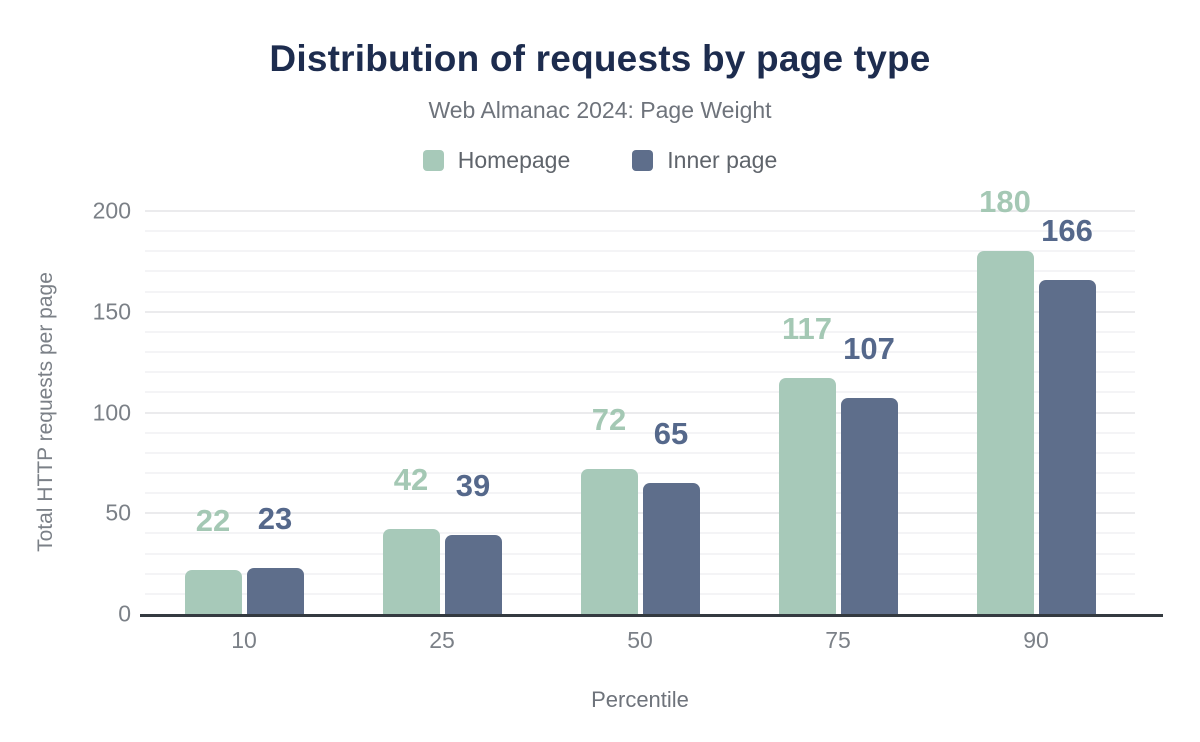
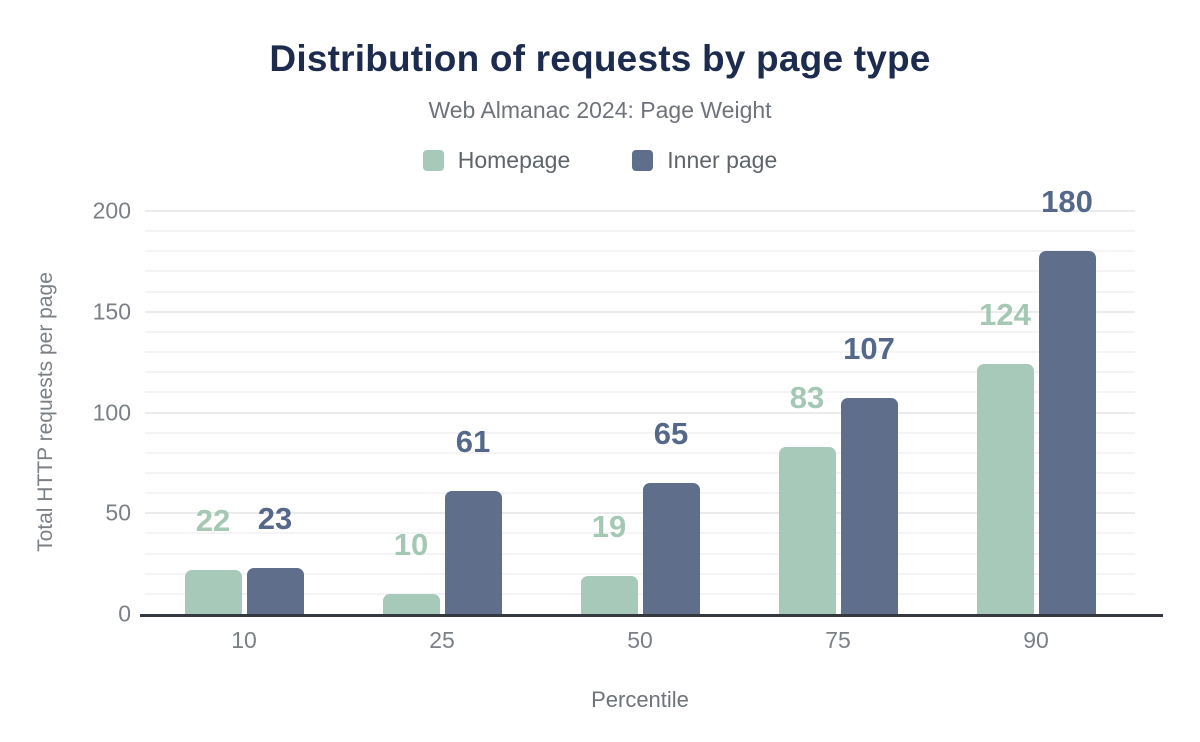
Homepage/25: 42 -> 10
Inner page/25: 39 -> 61
Homepage/50: 72 -> 19
Homepage/75: 117 -> 83
Homepage/90: 180 -> 124
Inner page/90: 166 -> 180
